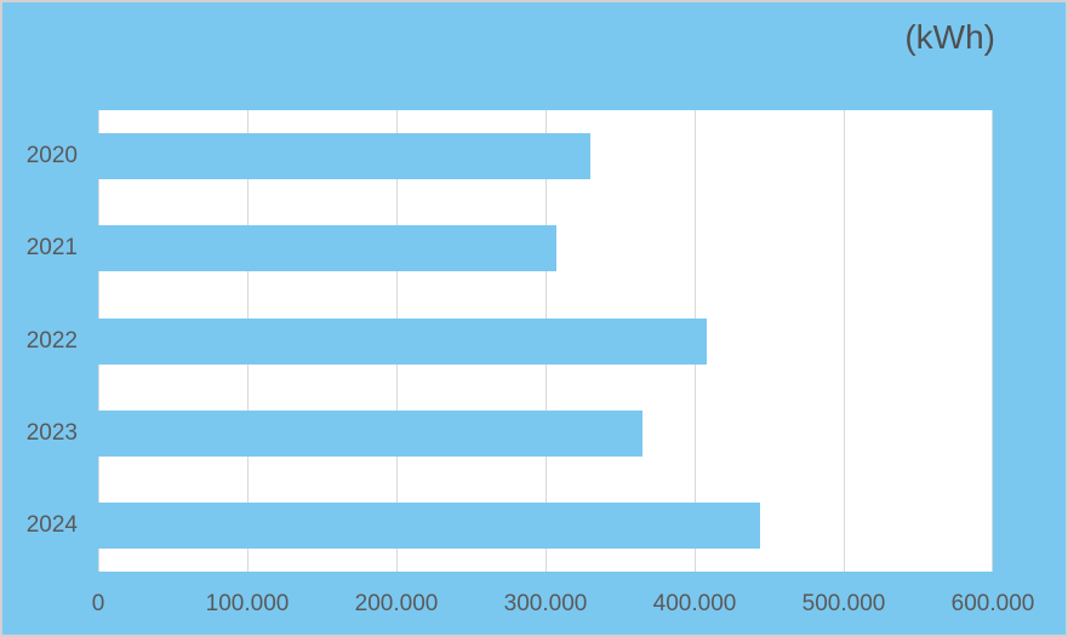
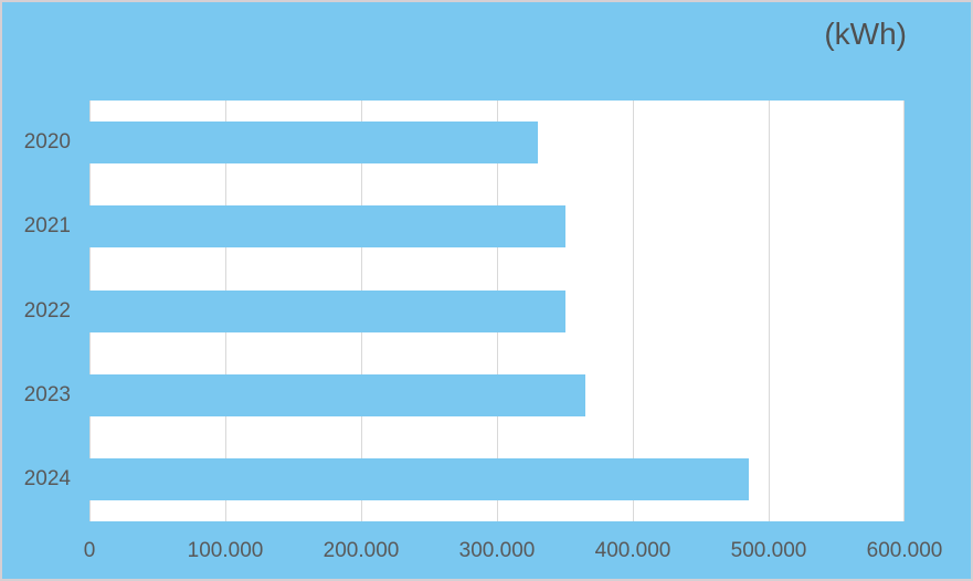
2021: 307000 -> 350000
2022: 408000 -> 350000
2024: 444000 -> 485000
